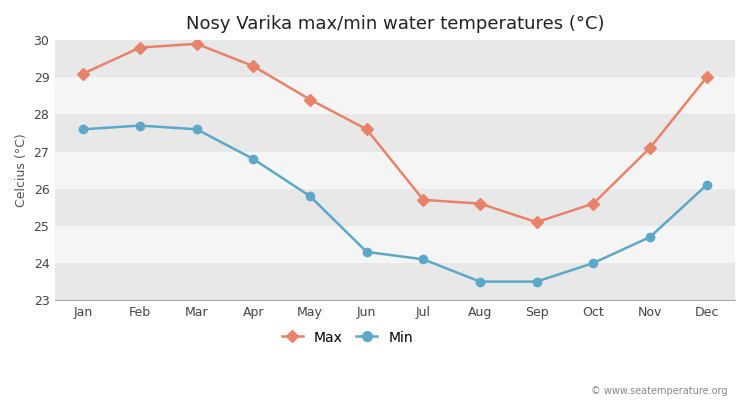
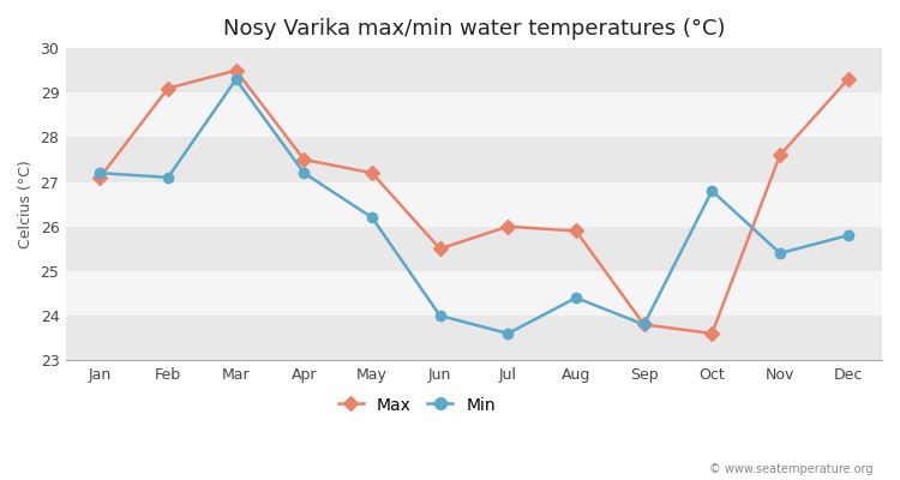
Max/Jan: 29.1 -> 27.1
Min/Jan: 27.6 -> 27.2
Max/Feb: 29.8 -> 29.1
Min/Feb: 27.7 -> 27.1
Max/Mar: 29.9 -> 29.5
Min/Mar: 27.6 -> 29.3
Max/Apr: 29.3 -> 27.5
Min/Apr: 26.8 -> 27.2
Max/May: 28.4 -> 27.2
Min/May: 25.8 -> 26.2
Max/Jun: 27.6 -> 25.5
Min/Jun: 24.3 -> 24.0
Max/Jul: 25.7 -> 26.0
Min/Jul: 24.1 -> 23.6
Max/Aug: 25.6 -> 25.9
Min/Aug: 23.5 -> 24.4
Max/Sep: 25.1 -> 23.8
Min/Sep: 23.5 -> 23.8
Max/Oct: 25.6 -> 23.6
Min/Oct: 24.0 -> 26.8
Max/Nov: 27.1 -> 27.6
Min/Nov: 24.7 -> 25.4
Max/Dec: 29.0 -> 29.3
Min/Dec: 26.1 -> 25.8
